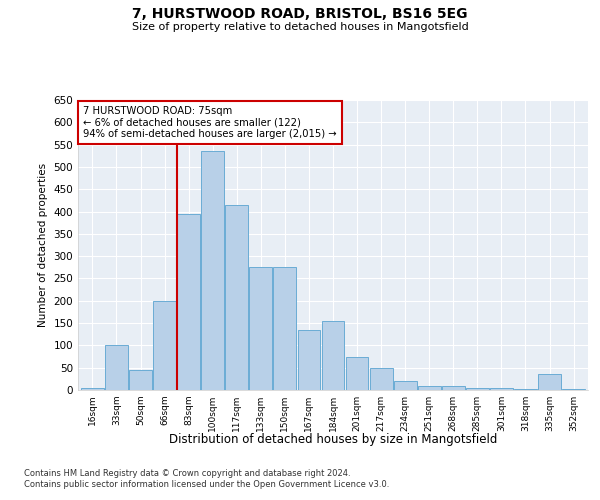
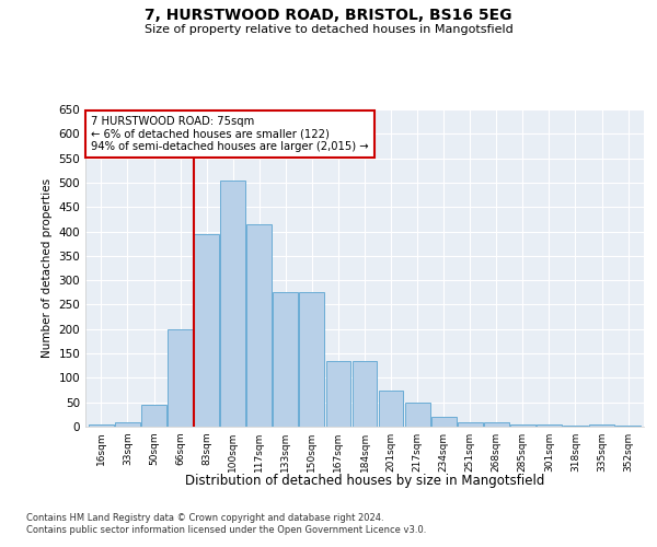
33sqm: 100 -> 10
100sqm: 535 -> 505
184sqm: 155 -> 135
335sqm: 35 -> 5
